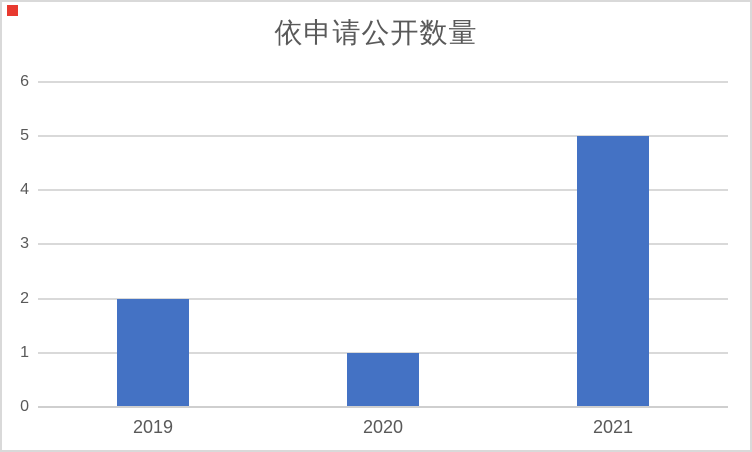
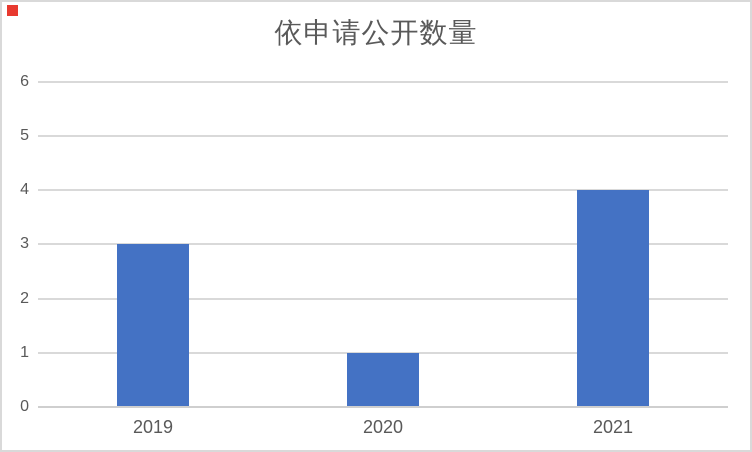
2019: 2 -> 3
2021: 5 -> 4
